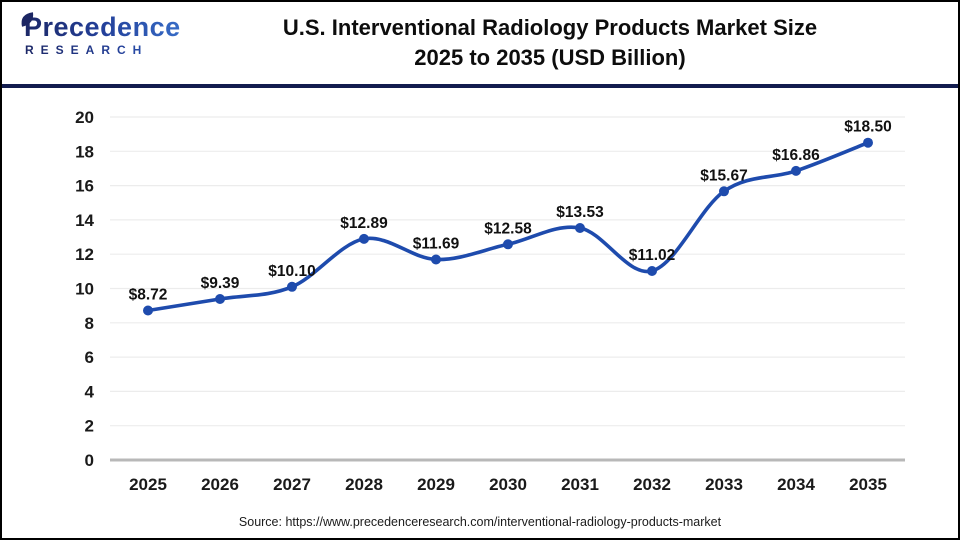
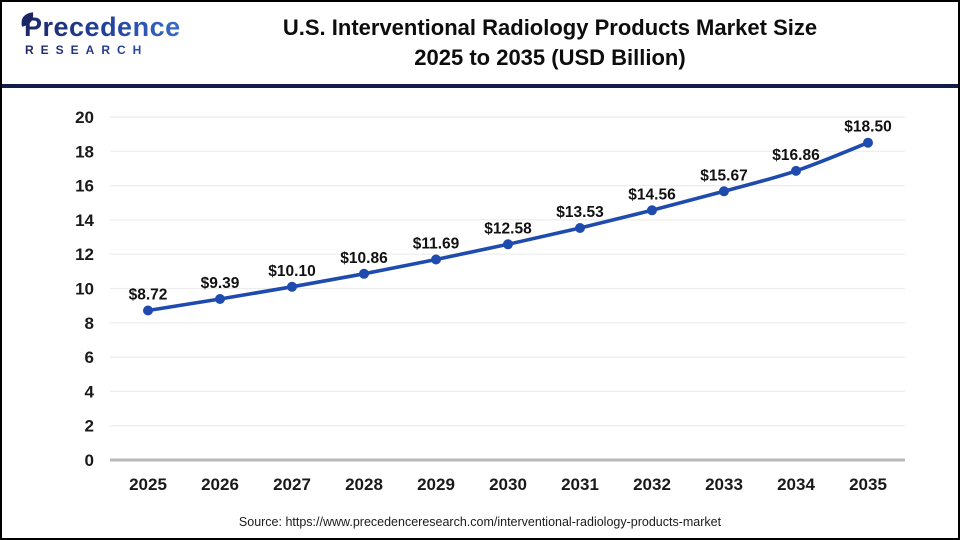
2028: $12.89 -> $10.86
2032: $11.02 -> $14.56
